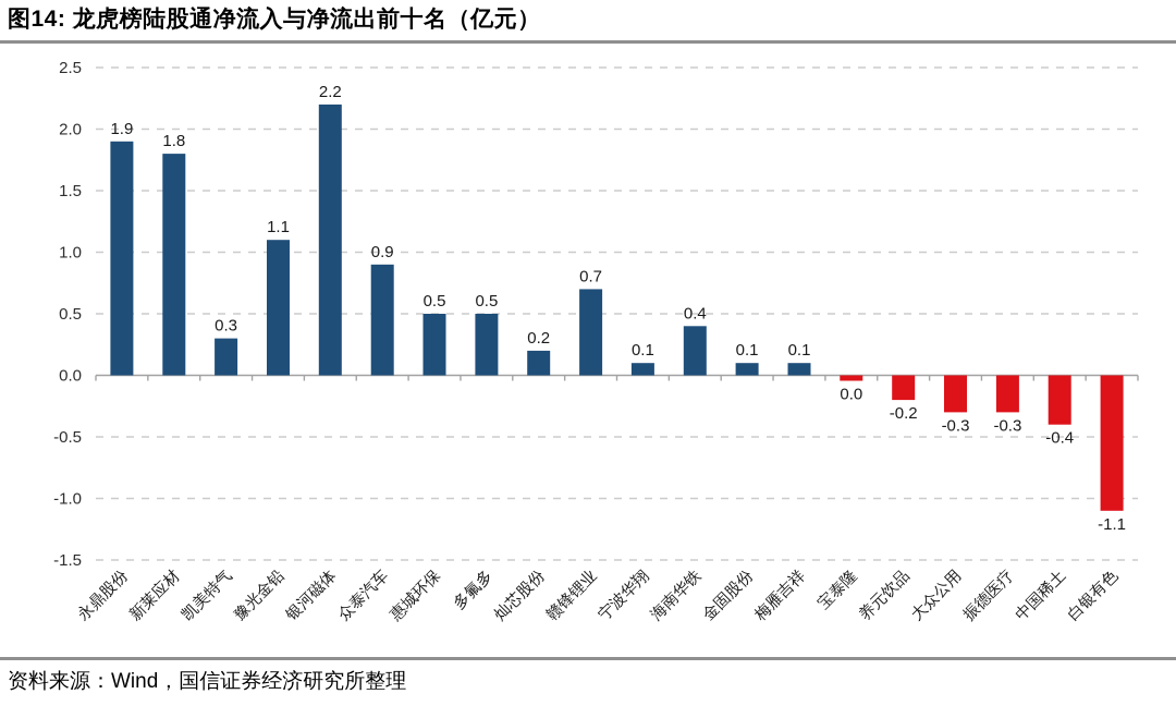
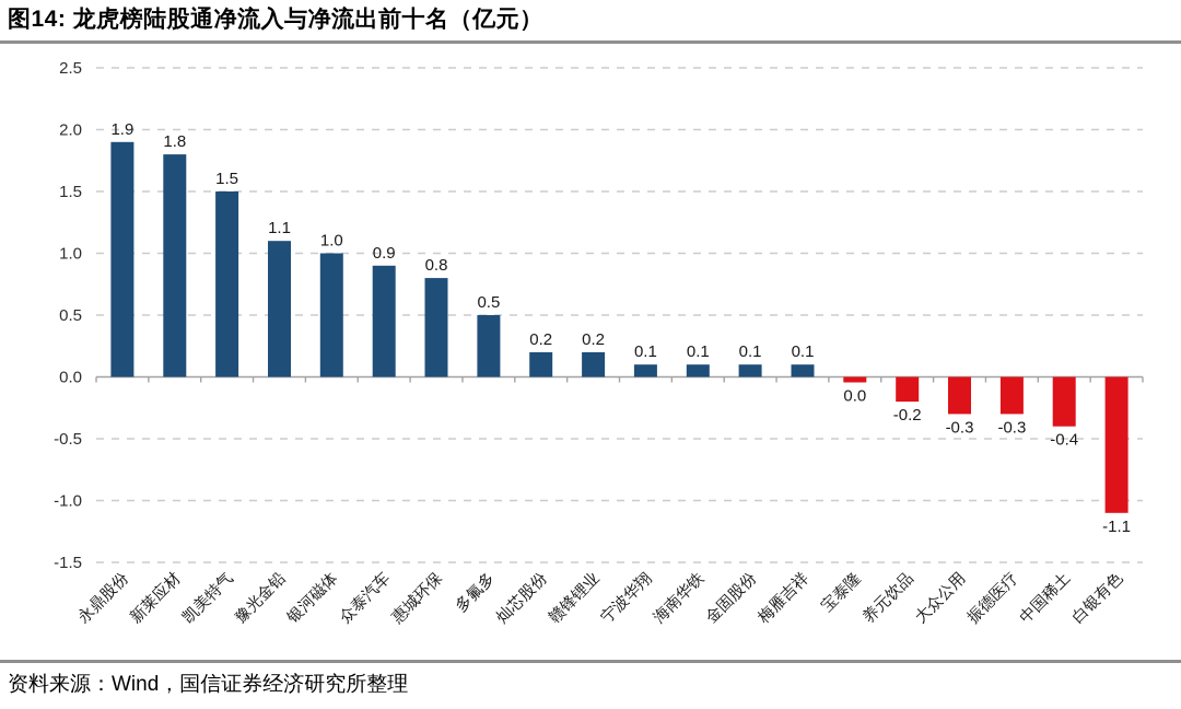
凯美特气: 0.3 -> 1.5
银河磁体: 2.2 -> 1.0
惠城环保: 0.5 -> 0.8
赣锋锂业: 0.7 -> 0.2
海南华铁: 0.4 -> 0.1
